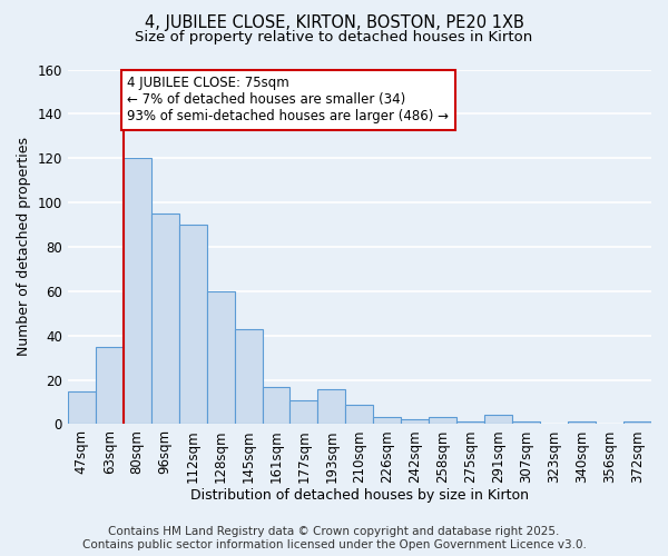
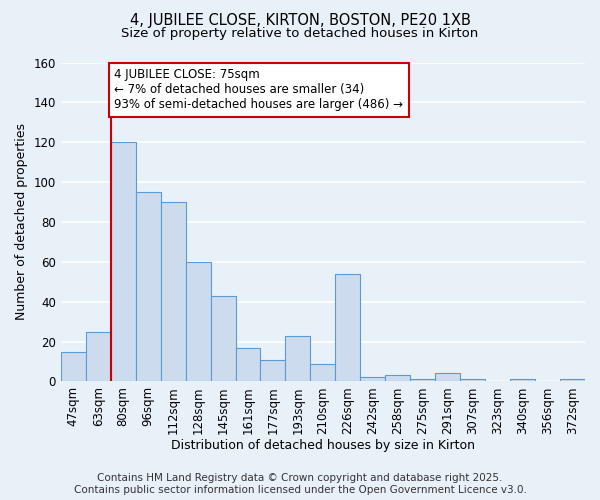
63sqm: 35 -> 25
193sqm: 16 -> 23
226sqm: 3 -> 54
